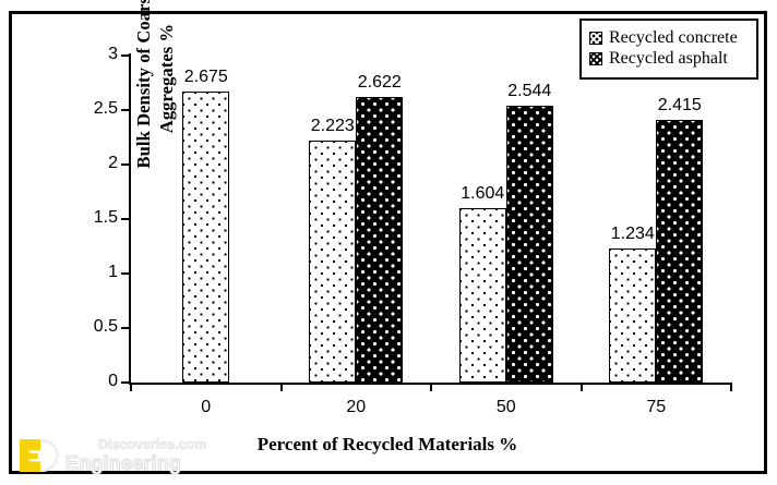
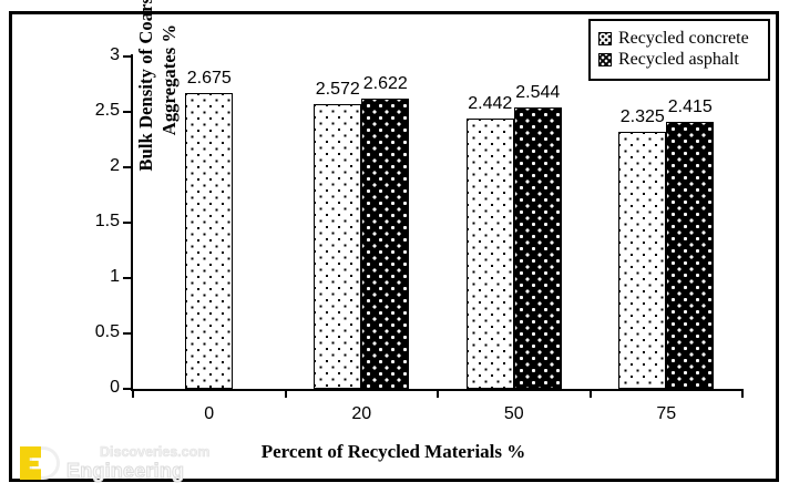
Recycled concrete/20: 2.223 -> 2.572
Recycled concrete/50: 1.604 -> 2.442
Recycled concrete/75: 1.234 -> 2.325
